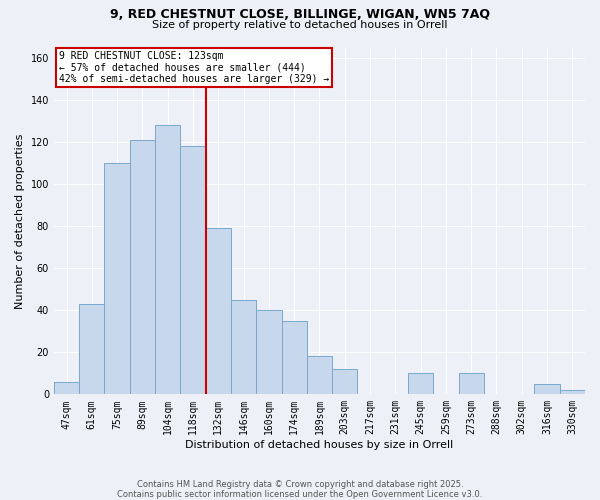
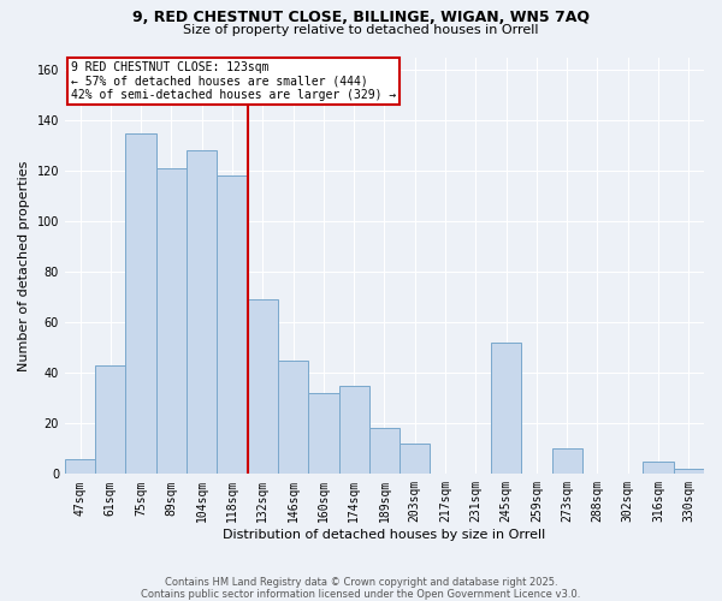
75sqm: 110 -> 135
132sqm: 79 -> 69
160sqm: 40 -> 32
245sqm: 10 -> 52
